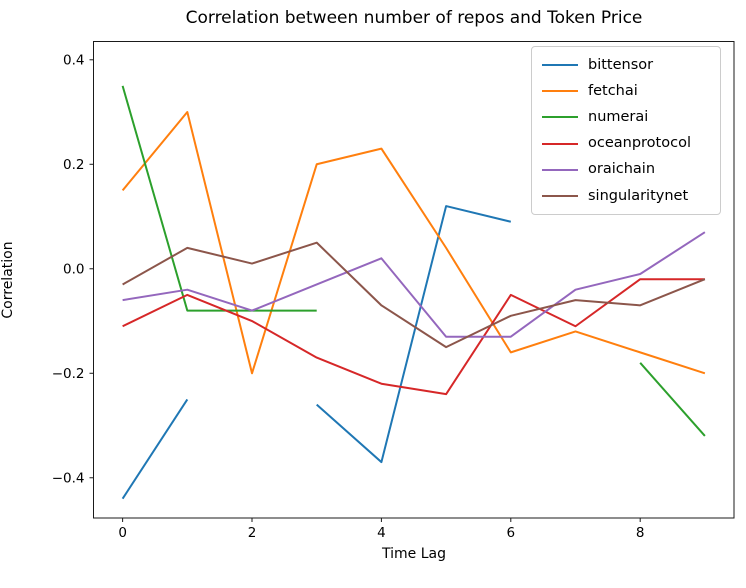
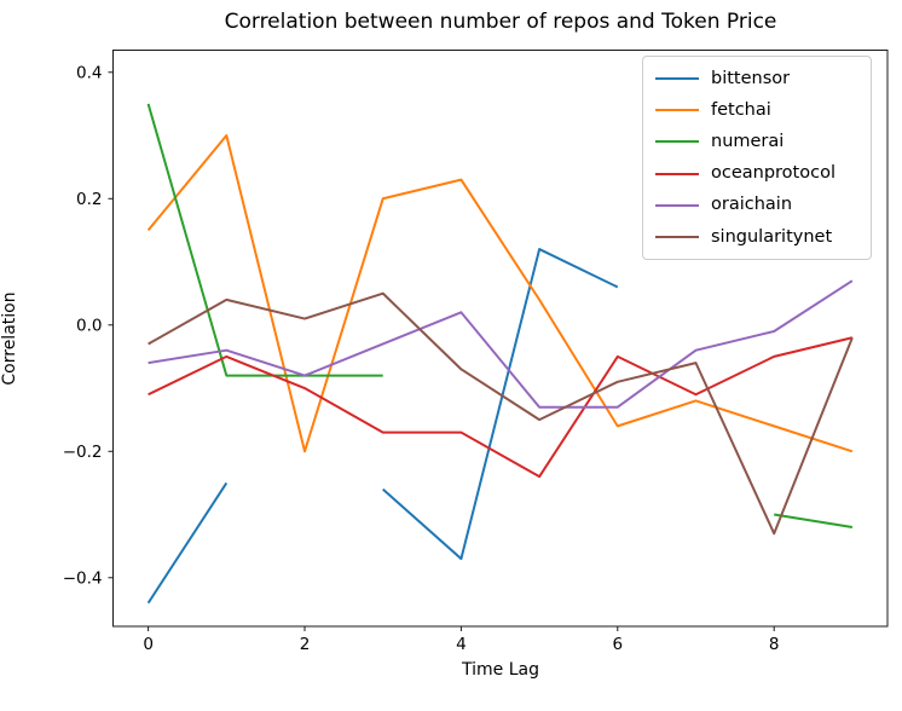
oceanprotocol/4: -0.22 -> -0.17
bittensor/6: 0.09 -> 0.06
numerai/8: -0.18 -> -0.30
oceanprotocol/8: -0.02 -> -0.05
singularitynet/8: -0.07 -> -0.33
